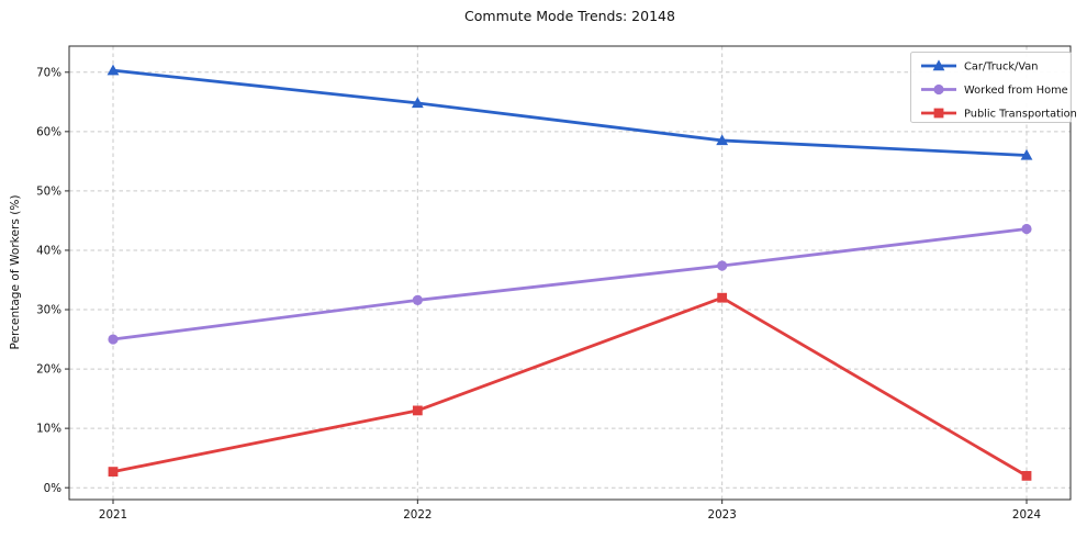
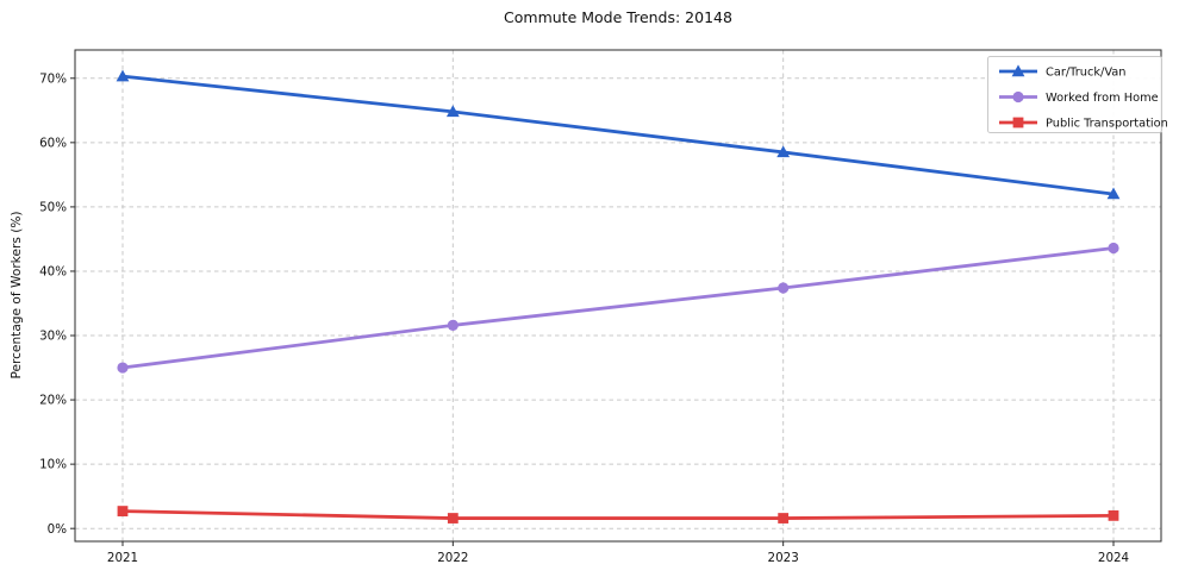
Public Transportation/2022: 13% -> 2%
Public Transportation/2023: 32% -> 2%
Car/Truck/Van/2024: 56% -> 52%
